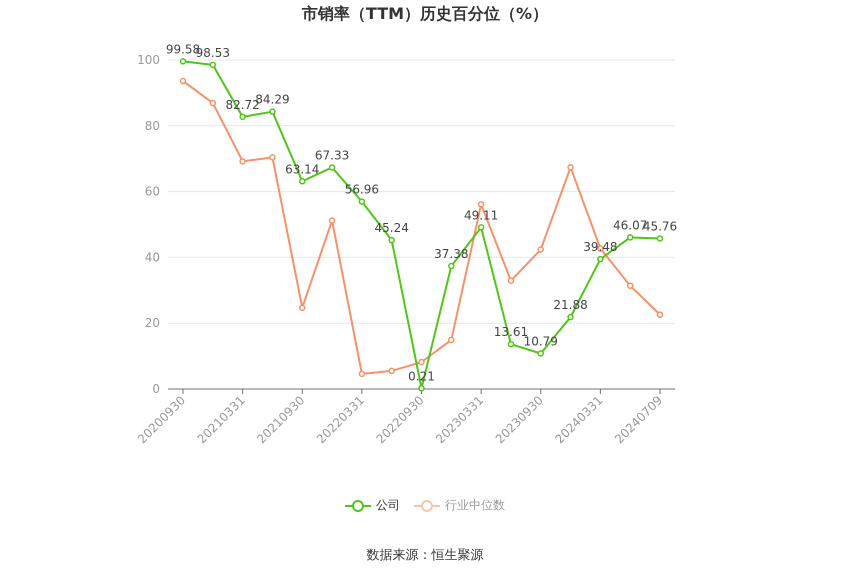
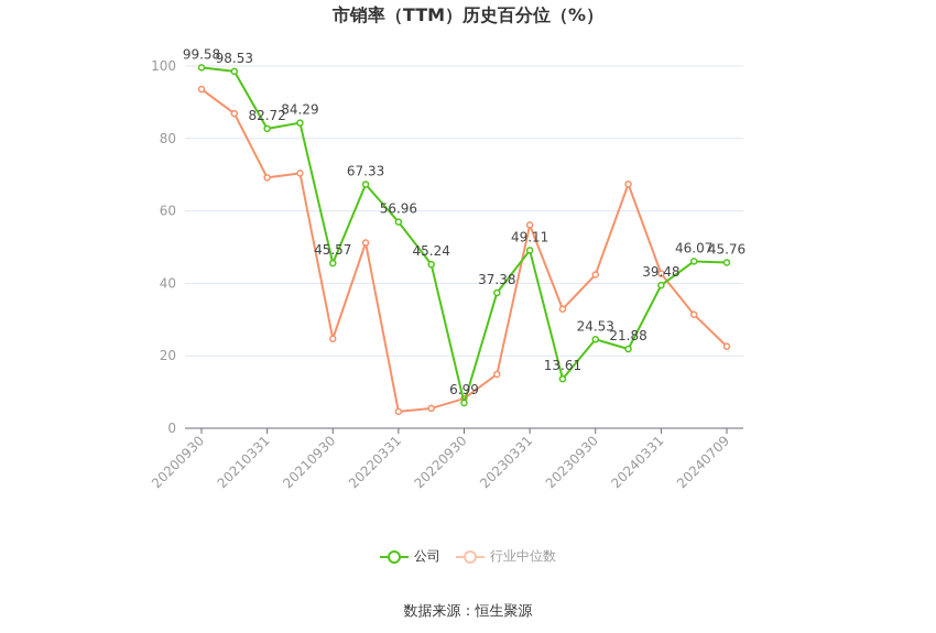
公司/20210930: 63.14 -> 45.57
公司/20220930: 0.21 -> 6.99
公司/20230930: 10.79 -> 24.53
